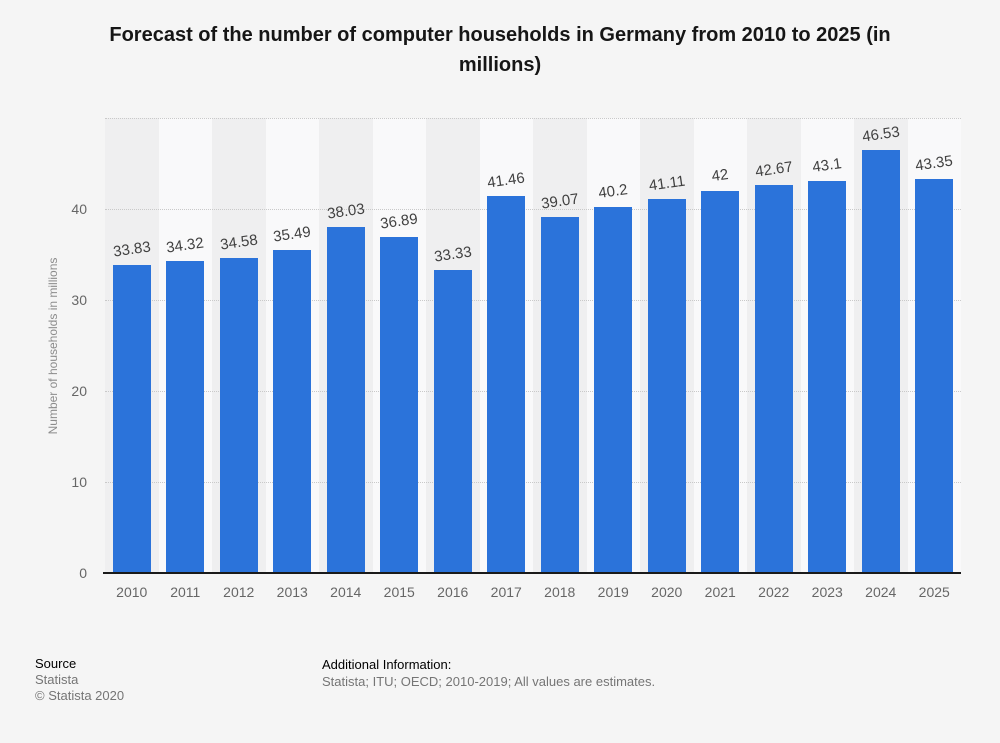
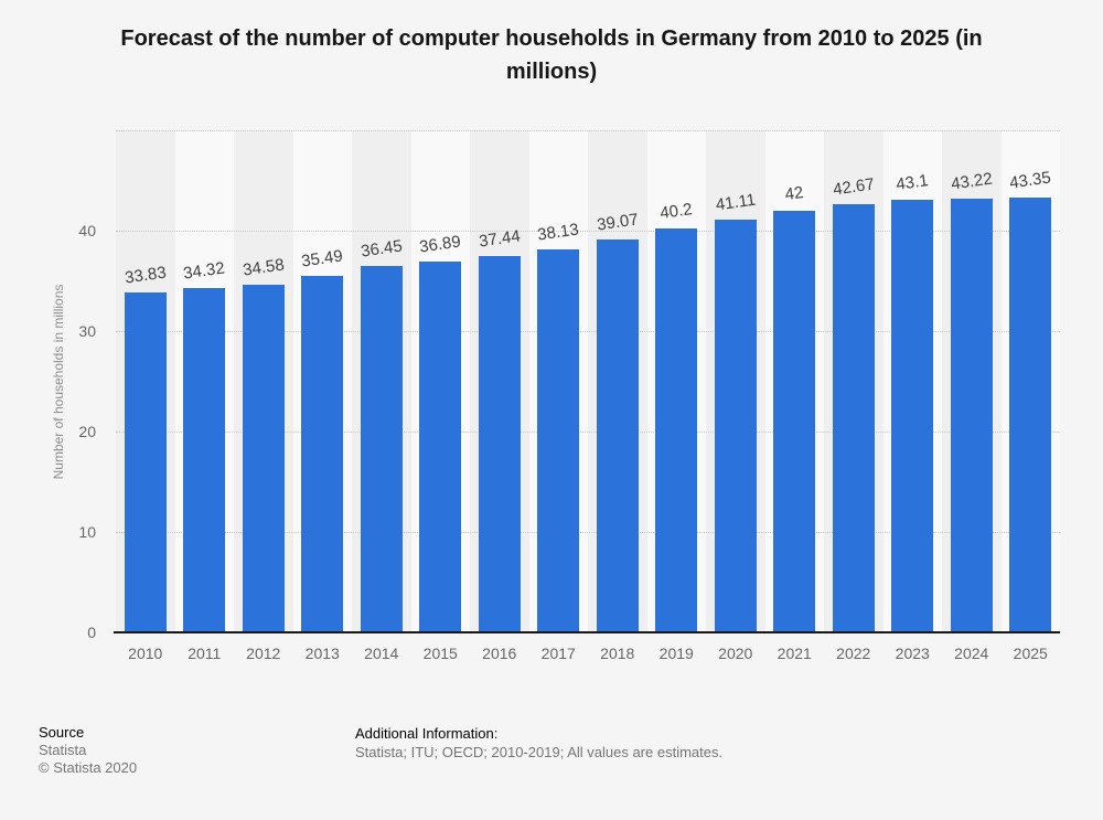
2014: 38.03 -> 36.45
2016: 33.33 -> 37.44
2017: 41.46 -> 38.13
2024: 46.53 -> 43.22
